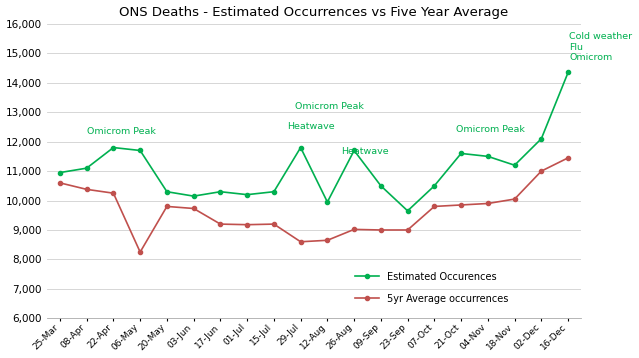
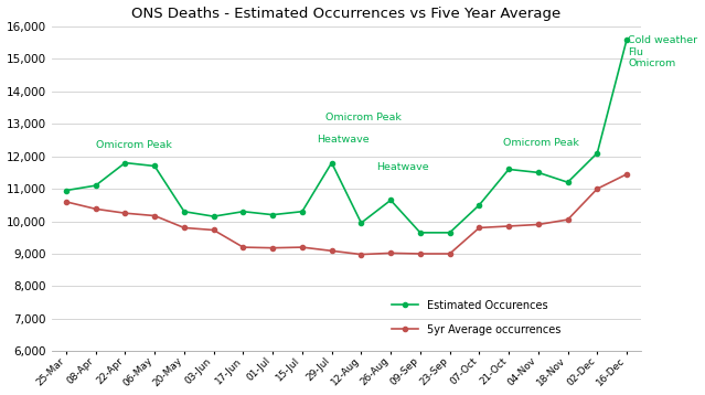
5yr Average occurrences/06-May: 8,250 -> 10,170
5yr Average occurrences/29-Jul: 8,600 -> 9,090
5yr Average occurrences/12-Aug: 8,650 -> 8,980
Estimated Occurences/26-Aug: 11,700 -> 10,650
Estimated Occurences/09-Sep: 10,500 -> 9,650
Estimated Occurences/16-Dec: 14,350 -> 15,600
